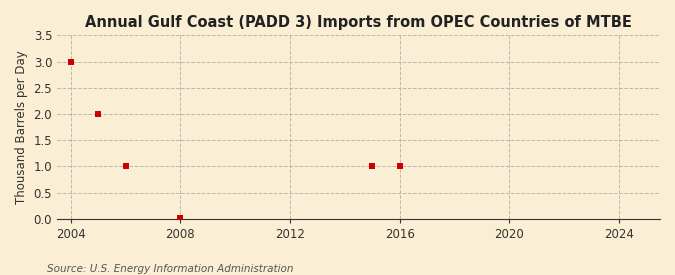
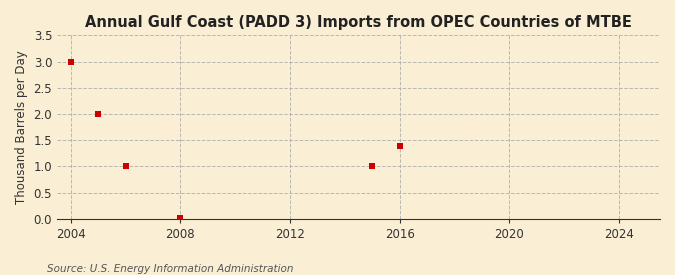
2016: 1.00 -> 1.38
